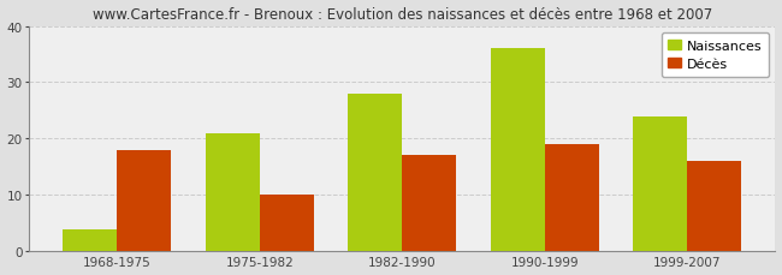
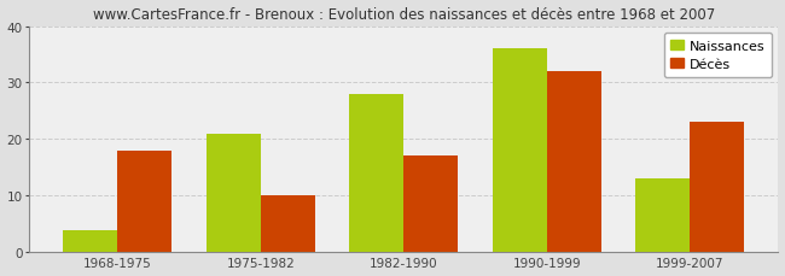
Décès/1990-1999: 19 -> 32
Naissances/1999-2007: 24 -> 13
Décès/1999-2007: 16 -> 23
